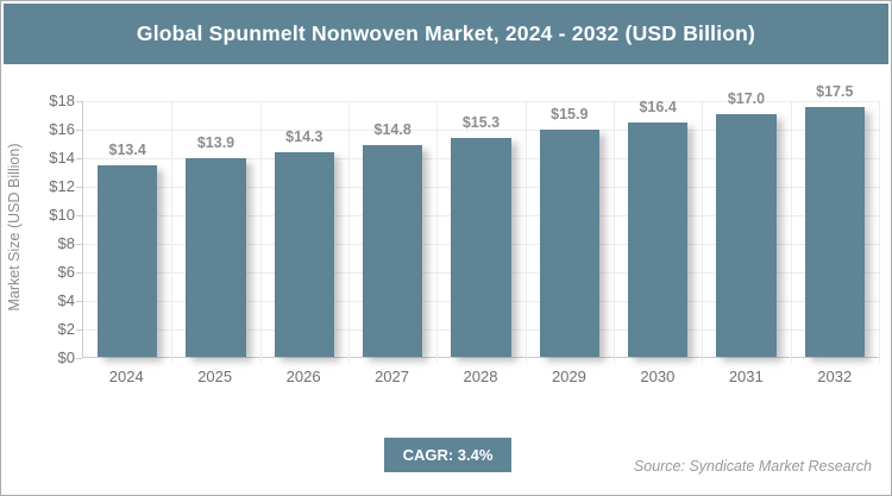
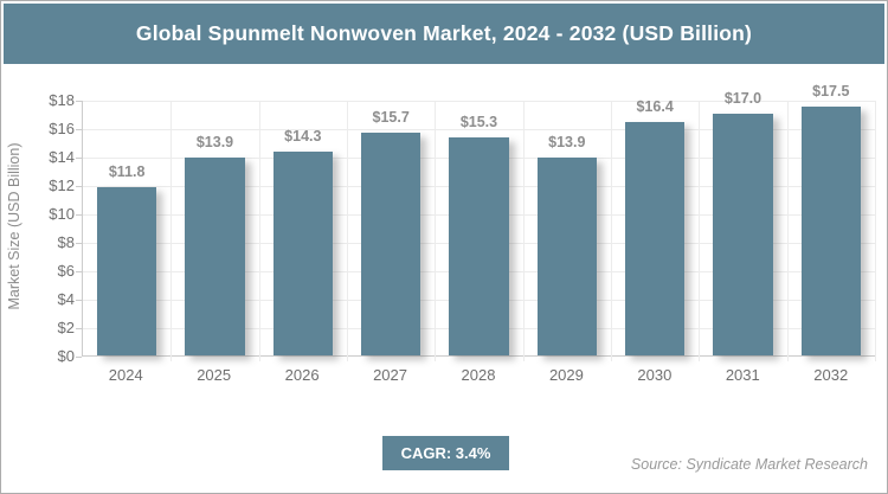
2024: $13.4 -> $11.8
2027: $14.8 -> $15.7
2029: $15.9 -> $13.9
